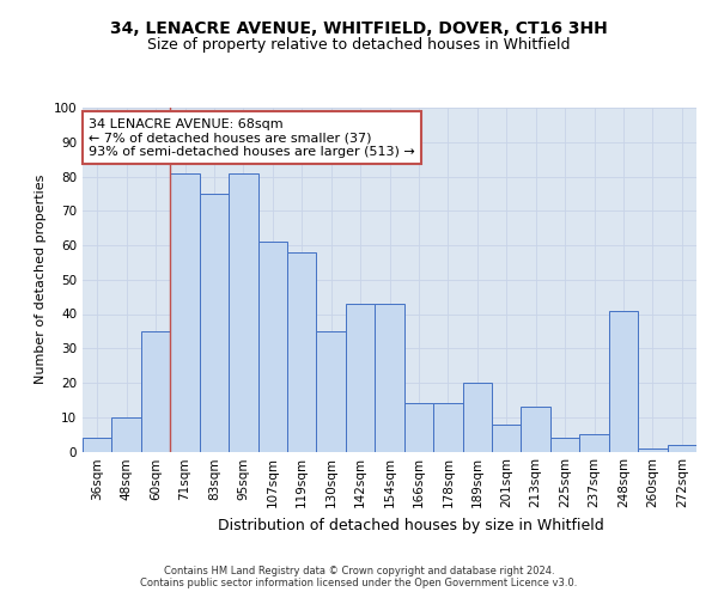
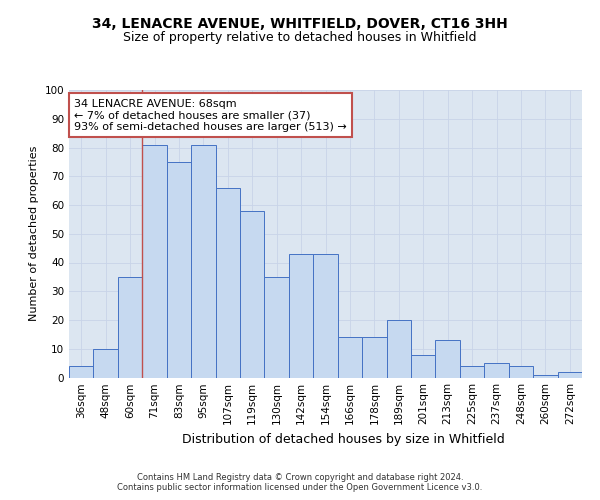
107sqm: 61 -> 66
248sqm: 41 -> 4
